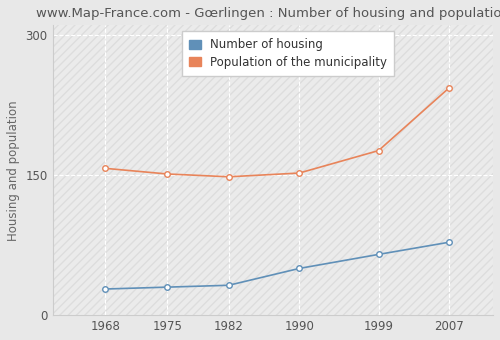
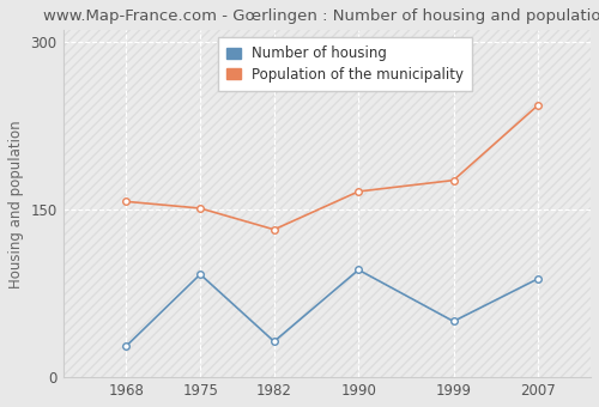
Number of housing/1975: 30 -> 92
Population of the municipality/1982: 148 -> 132
Number of housing/1990: 50 -> 96
Population of the municipality/1990: 152 -> 166
Number of housing/1999: 65 -> 50
Number of housing/2007: 78 -> 88
